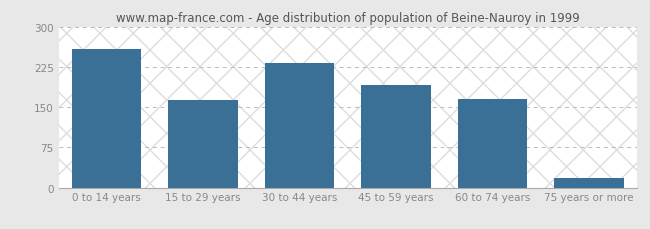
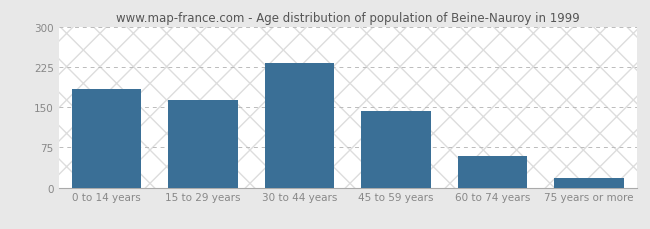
0 to 14 years: 258 -> 183
45 to 59 years: 192 -> 142
60 to 74 years: 166 -> 58
